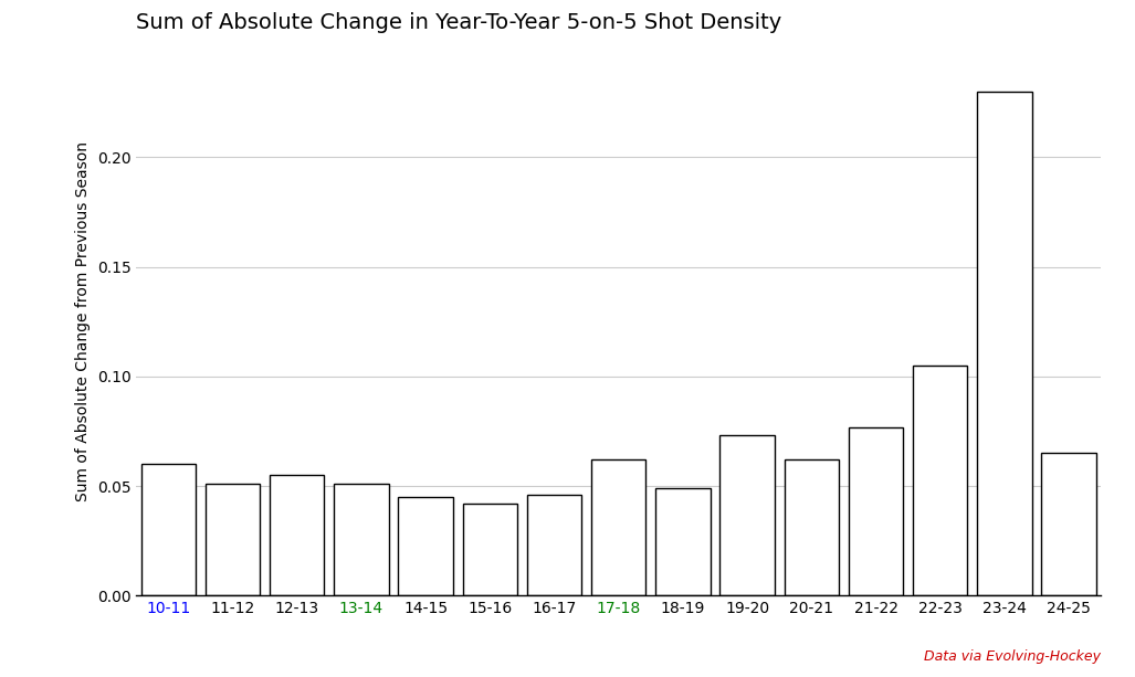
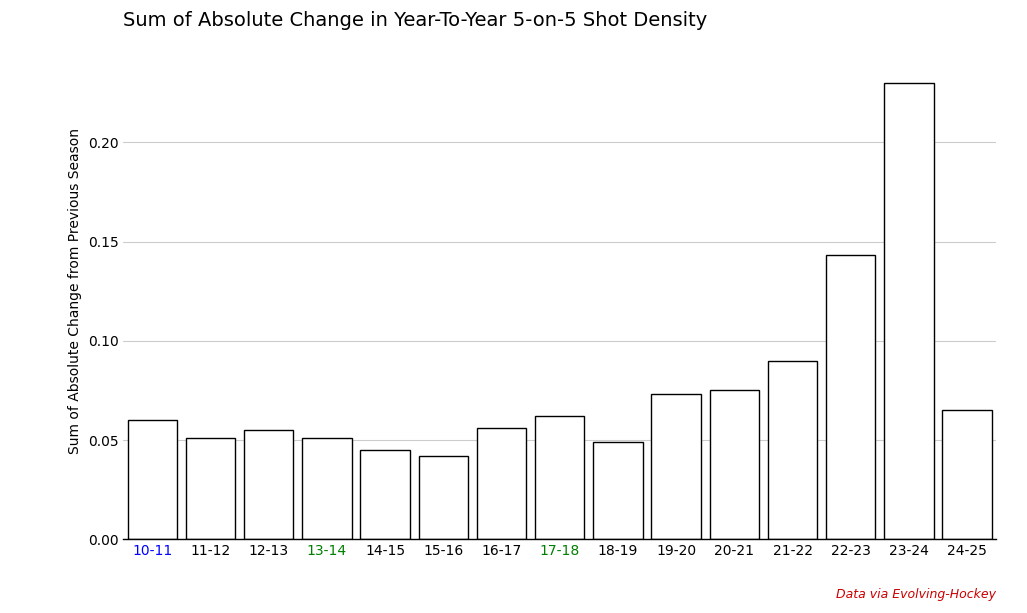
16-17: 0.046 -> 0.056
20-21: 0.062 -> 0.075
21-22: 0.077 -> 0.090
22-23: 0.105 -> 0.143
